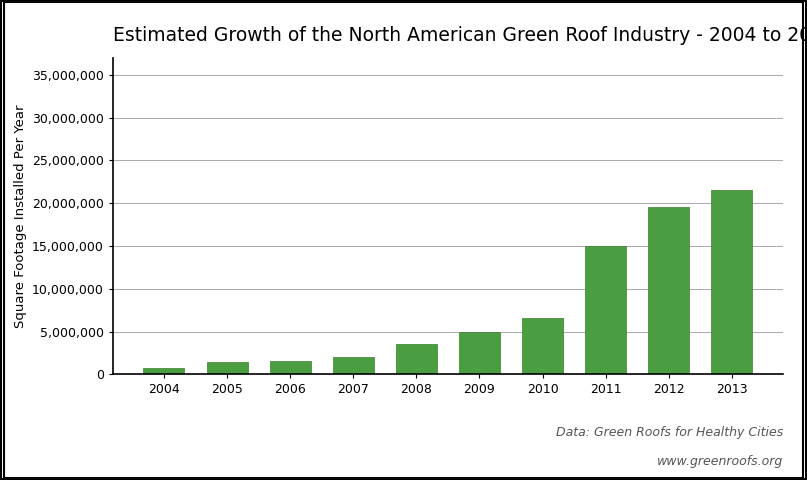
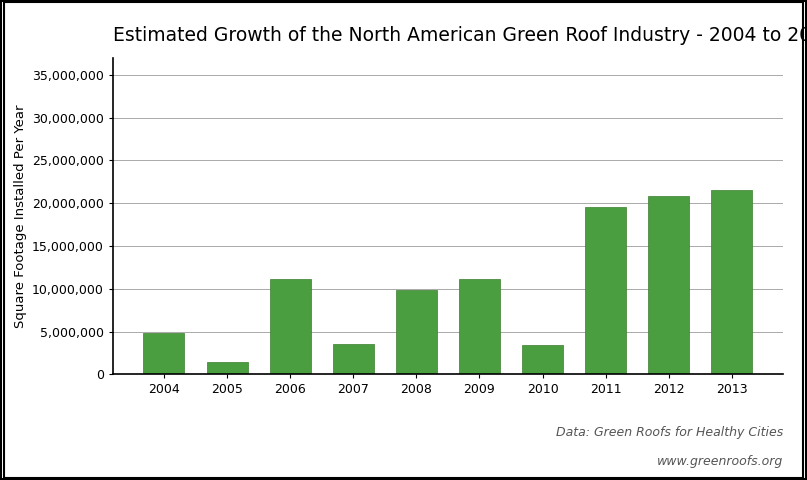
2004: 700,000 -> 4,800,000
2006: 1,600,000 -> 11,200,000
2007: 2,000,000 -> 3,600,000
2008: 3,500,000 -> 9,800,000
2009: 5,000,000 -> 11,200,000
2010: 6,600,000 -> 3,400,000
2011: 15,000,000 -> 19,600,000
2012: 19,500,000 -> 20,800,000
